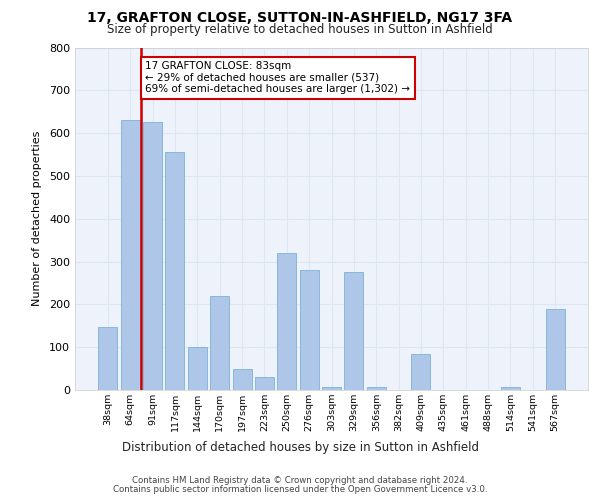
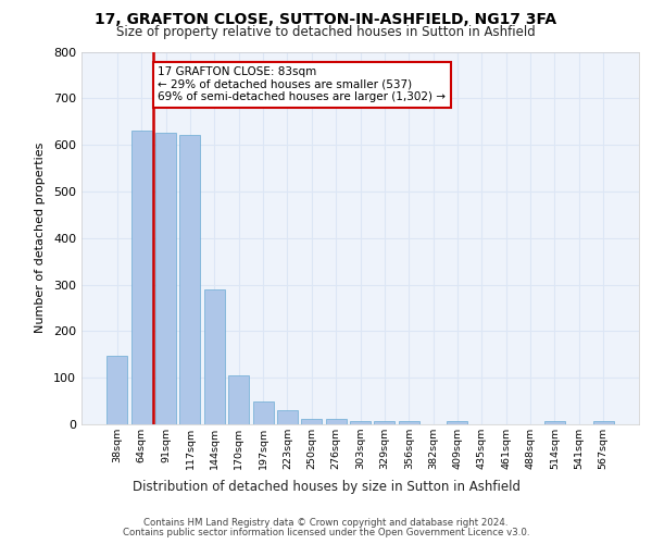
117sqm: 555 -> 622
144sqm: 100 -> 290
170sqm: 220 -> 105
250sqm: 320 -> 12
276sqm: 280 -> 11
329sqm: 275 -> 7
409sqm: 85 -> 8
567sqm: 190 -> 7
